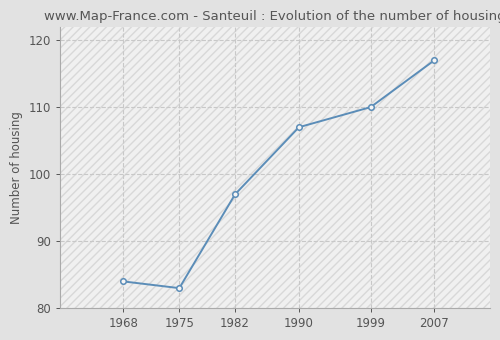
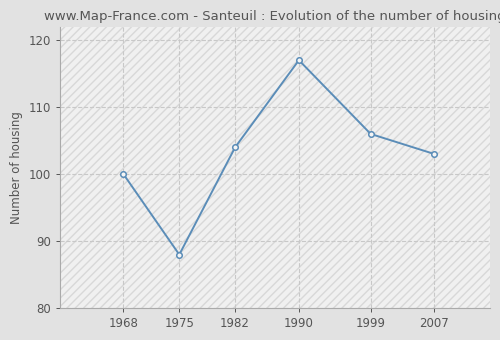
1968: 84 -> 100
1975: 83 -> 88
1982: 97 -> 104
1990: 107 -> 117
1999: 110 -> 106
2007: 117 -> 103
